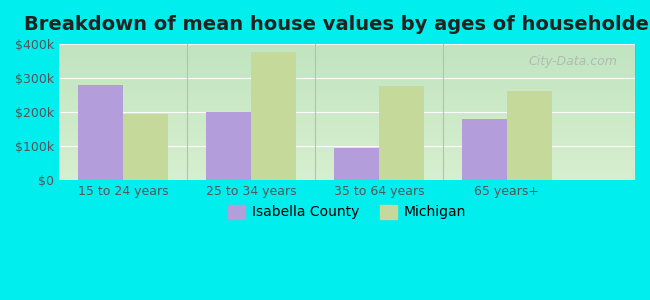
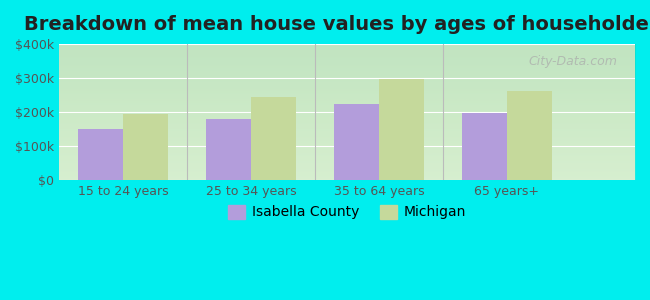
Isabella County/15 to 24 years: $280k -> $150k
Isabella County/25 to 34 years: $200k -> $180k
Michigan/25 to 34 years: $375k -> $245k
Isabella County/35 to 64 years: $95k -> $225k
Michigan/35 to 64 years: $275k -> $298k
Isabella County/65 years+: $180k -> $197k
